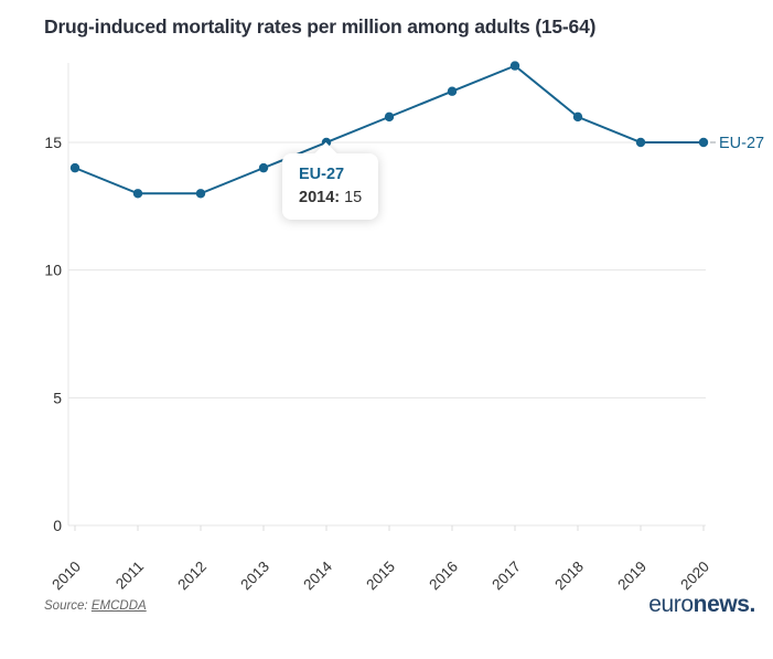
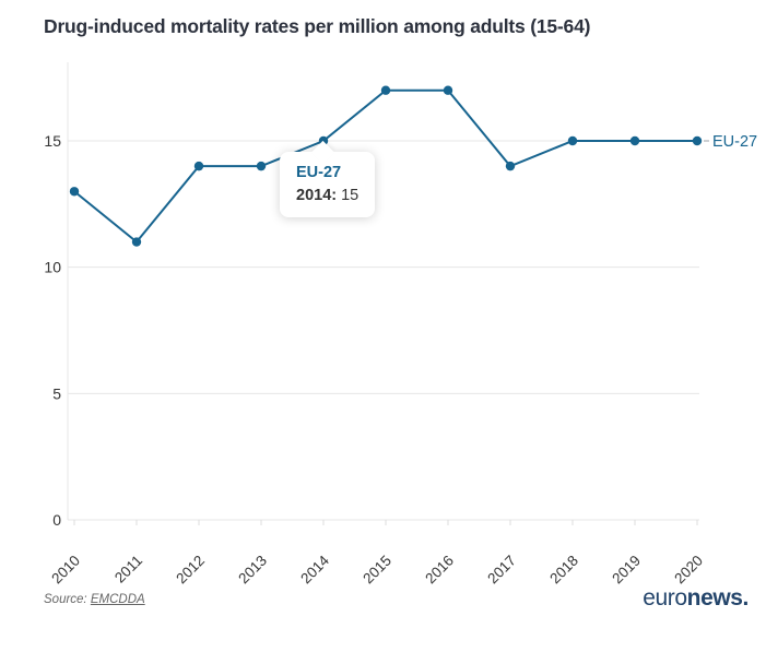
2010: 14 -> 13
2011: 13 -> 11
2012: 13 -> 14
2015: 16 -> 17
2017: 18 -> 14
2018: 16 -> 15
